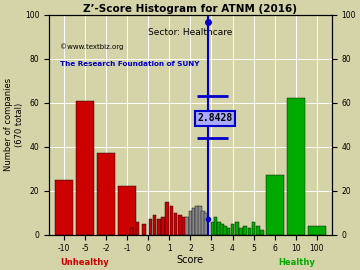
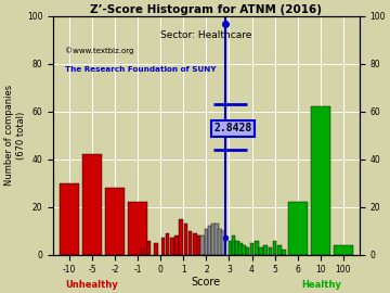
-10: 25 -> 30
-5: 61 -> 42
-2: 37 -> 28
6: 27 -> 22
